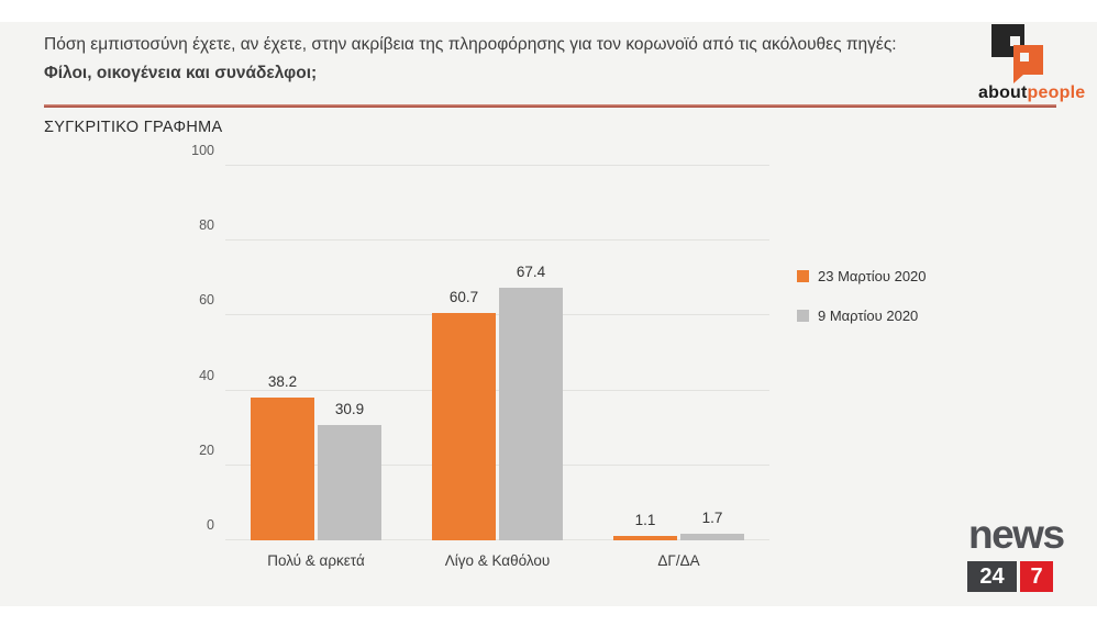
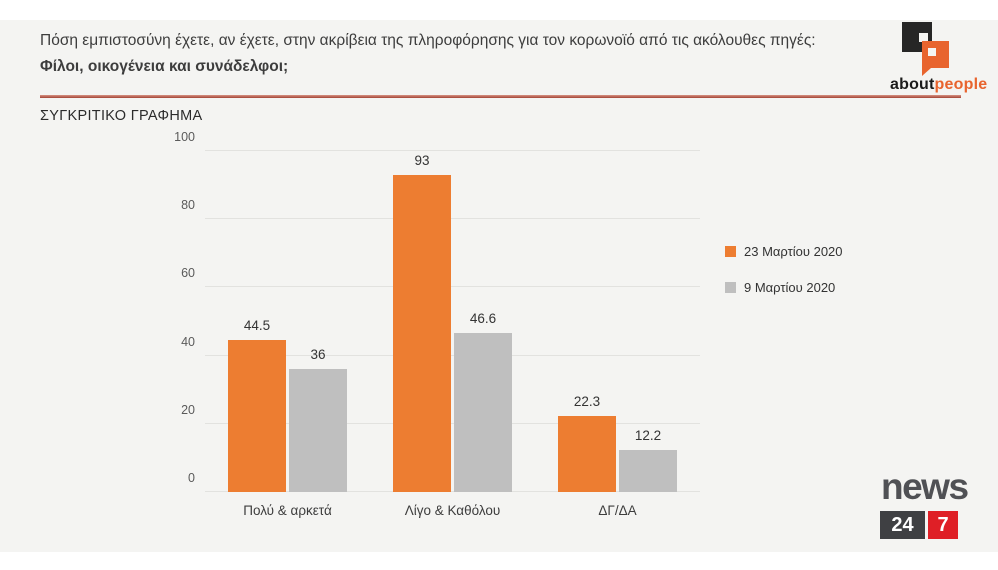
23 Μαρτίου 2020/Πολύ & αρκετά: 38.2 -> 44.5
9 Μαρτίου 2020/Πολύ & αρκετά: 30.9 -> 36
23 Μαρτίου 2020/Λίγο & Καθόλου: 60.7 -> 93
9 Μαρτίου 2020/Λίγο & Καθόλου: 67.4 -> 46.6
23 Μαρτίου 2020/ΔΓ/ΔΑ: 1.1 -> 22.3
9 Μαρτίου 2020/ΔΓ/ΔΑ: 1.7 -> 12.2
